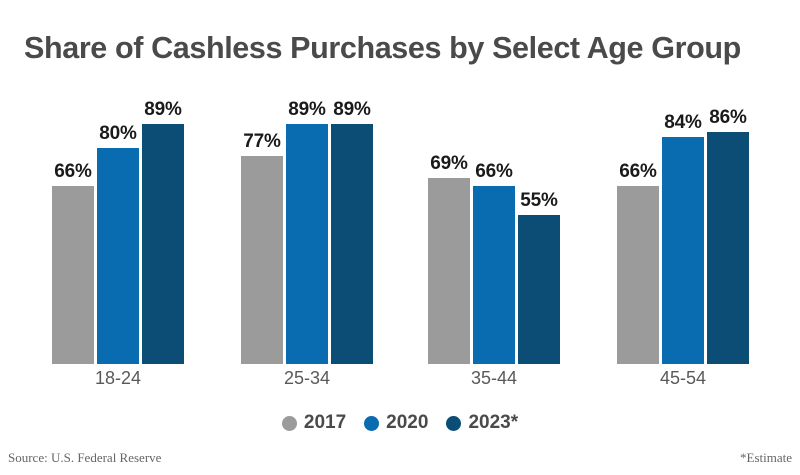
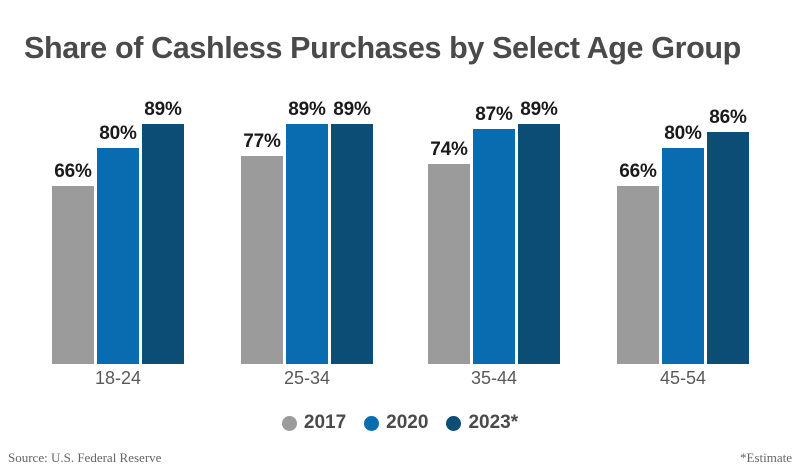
2017/35-44: 69% -> 74%
2020/35-44: 66% -> 87%
2023*/35-44: 55% -> 89%
2020/45-54: 84% -> 80%
